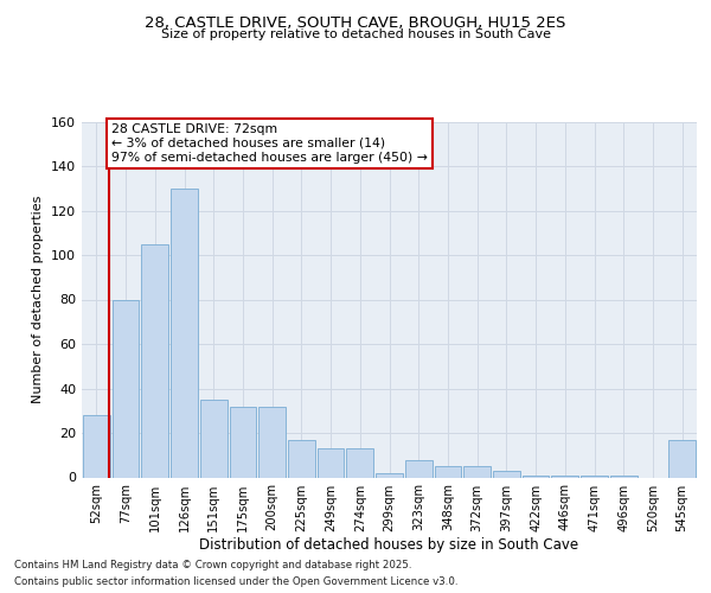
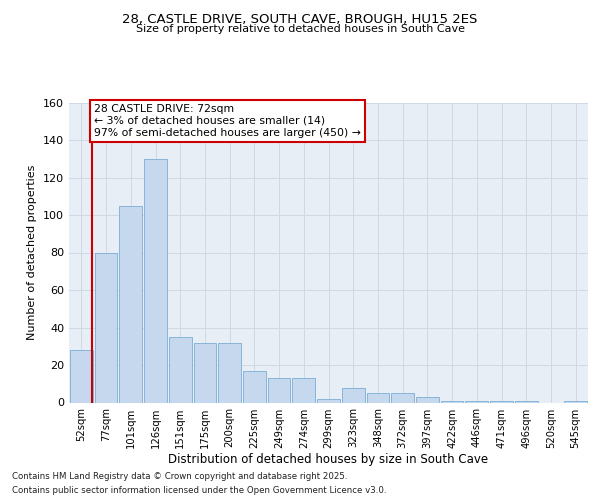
545sqm: 17 -> 1
